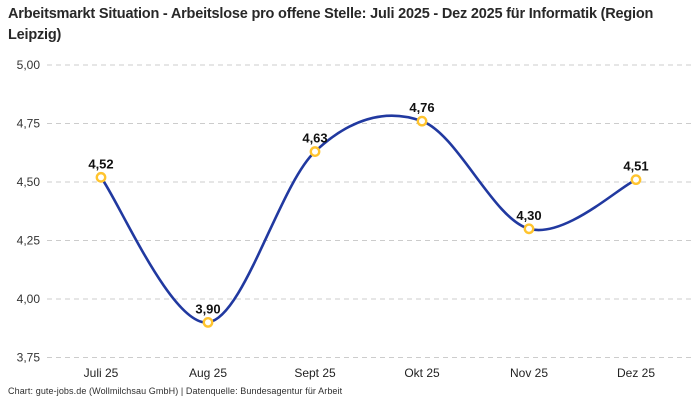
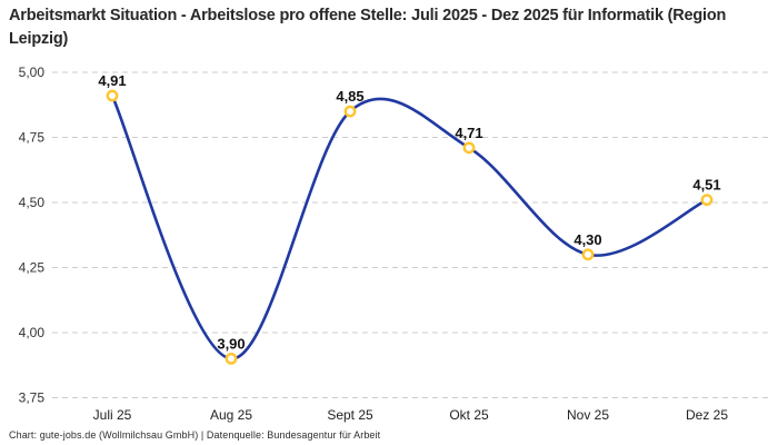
Juli 25: 4,52 -> 4,91
Sept 25: 4,63 -> 4,85
Okt 25: 4,76 -> 4,71
